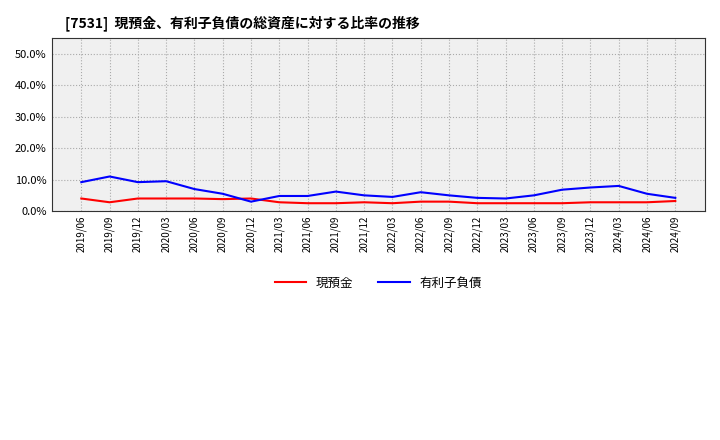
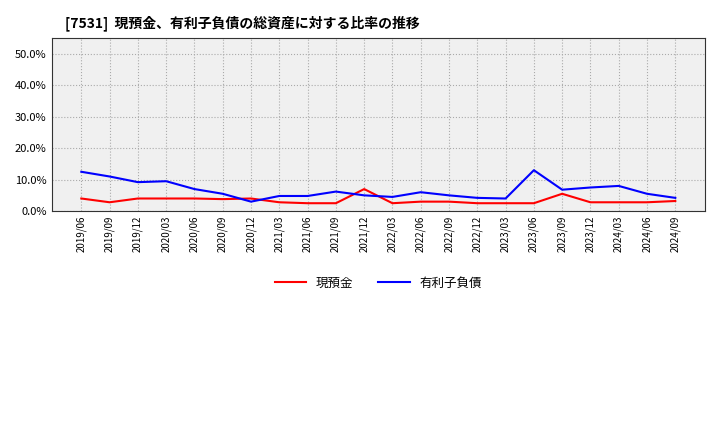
有利子負債/2019/06: 9.2% -> 12.5%
現預金/2021/12: 2.8% -> 7.0%
有利子負債/2023/06: 5.0% -> 13.0%
現預金/2023/09: 2.5% -> 5.5%
